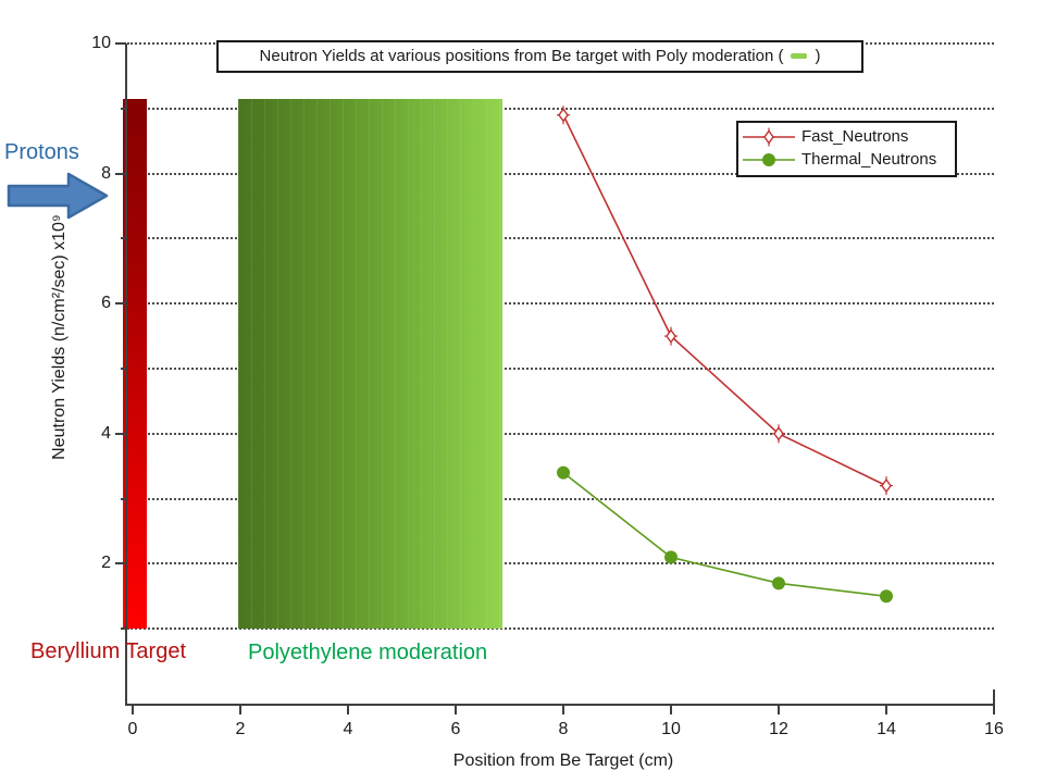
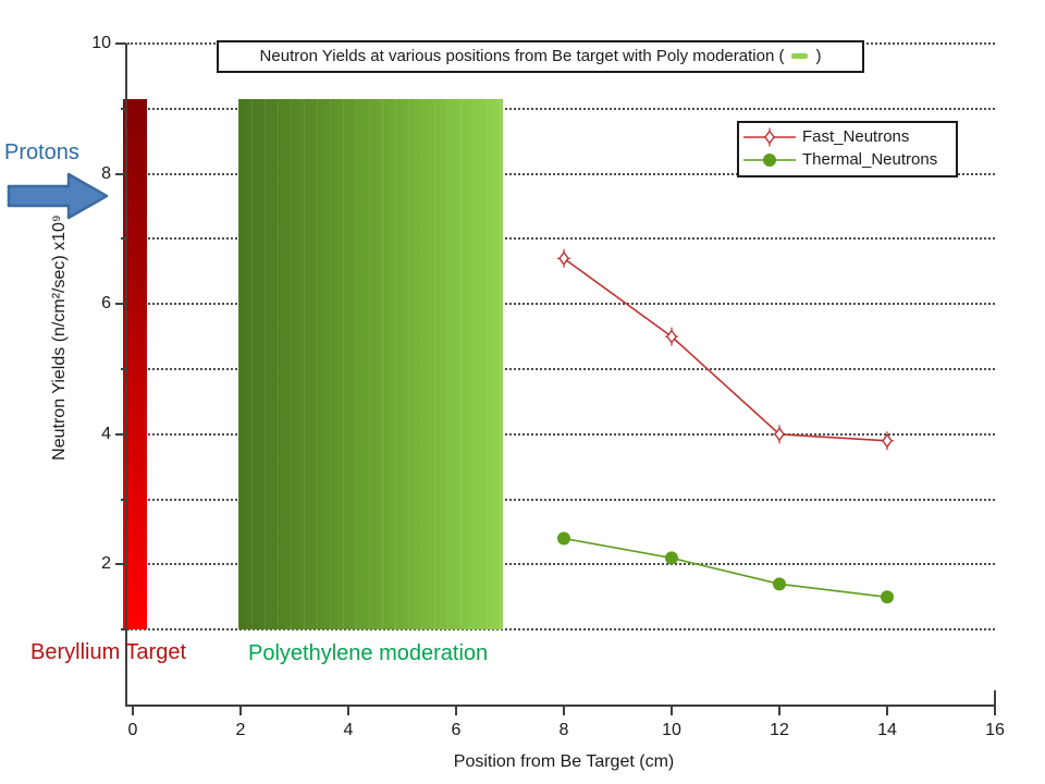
Fast_Neutrons/8: 8.9 -> 6.7
Thermal_Neutrons/8: 3.4 -> 2.4
Fast_Neutrons/14: 3.2 -> 3.9
